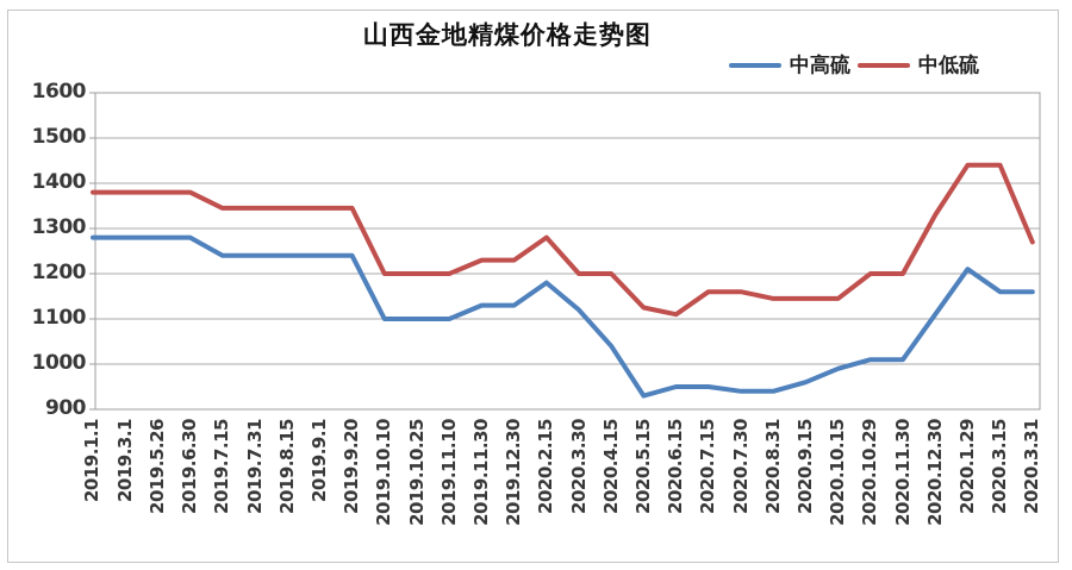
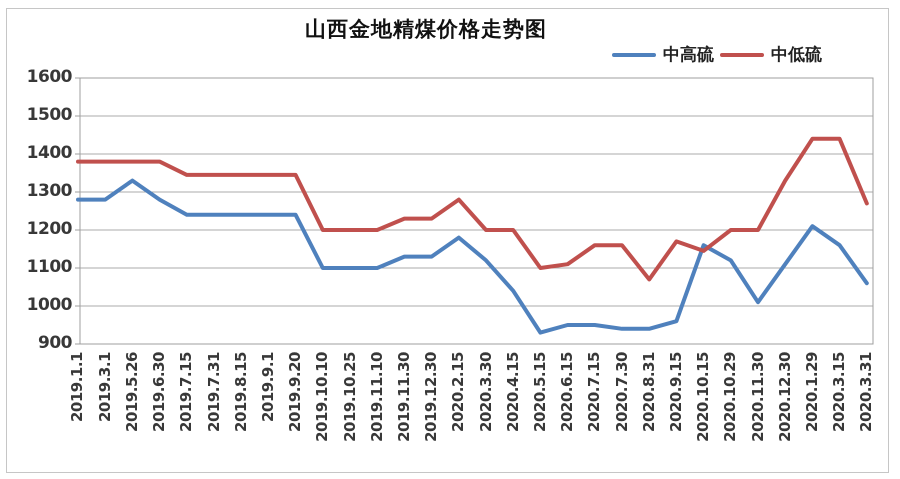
中高硫/2019.5.26: 1280 -> 1330
中低硫/2020.5.15: 1120 -> 1100
中低硫/2020.8.31: 1140 -> 1070
中低硫/2020.9.15: 1140 -> 1170
中高硫/2020.10.15: 990 -> 1160
中高硫/2020.10.29: 1010 -> 1120
中高硫/2020.3.31: 1160 -> 1060
